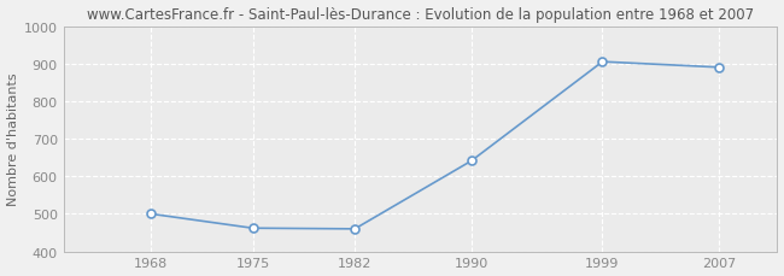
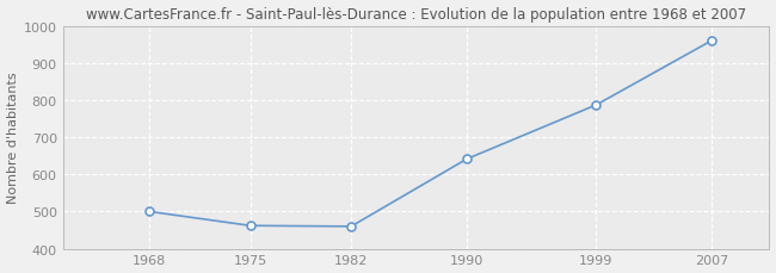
1999: 905 -> 787
2007: 890 -> 960
